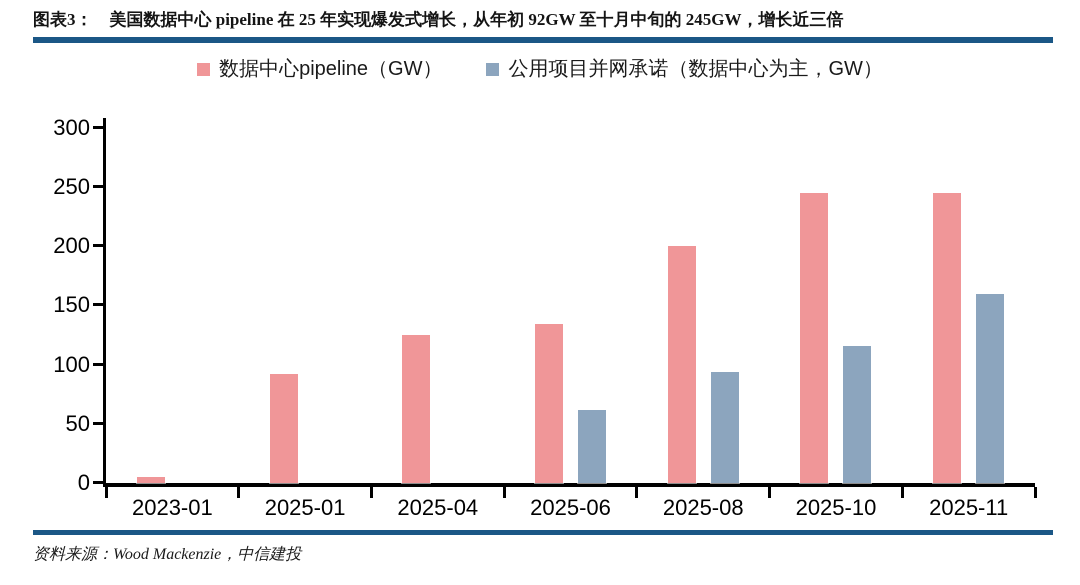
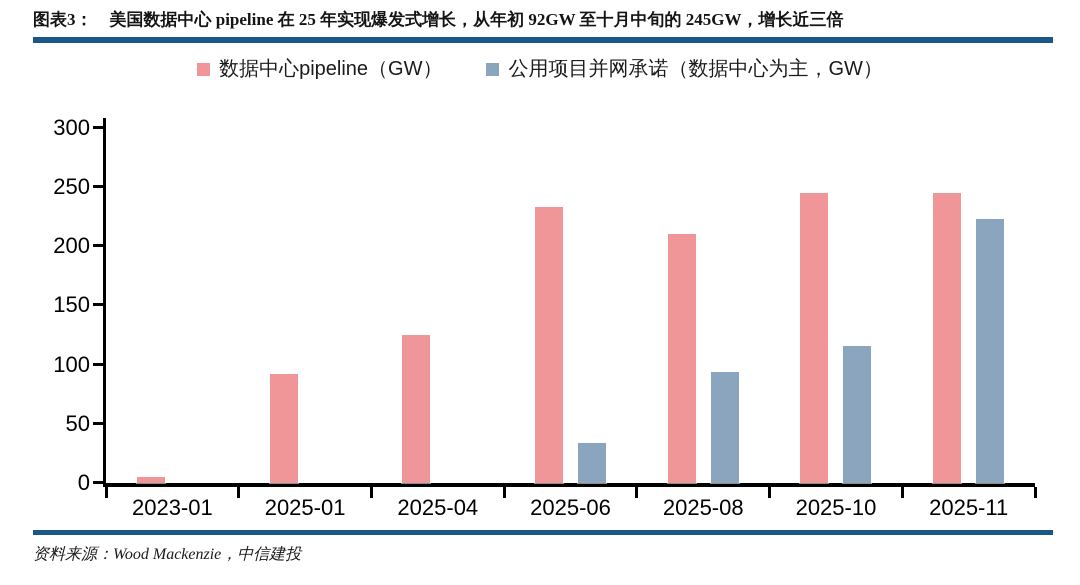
数据中心pipeline（GW）/2025-06: 134 -> 233
公用项目并网承诺（数据中心为主，GW）/2025-06: 62 -> 34
数据中心pipeline（GW）/2025-08: 200 -> 210
公用项目并网承诺（数据中心为主，GW）/2025-11: 160 -> 223
